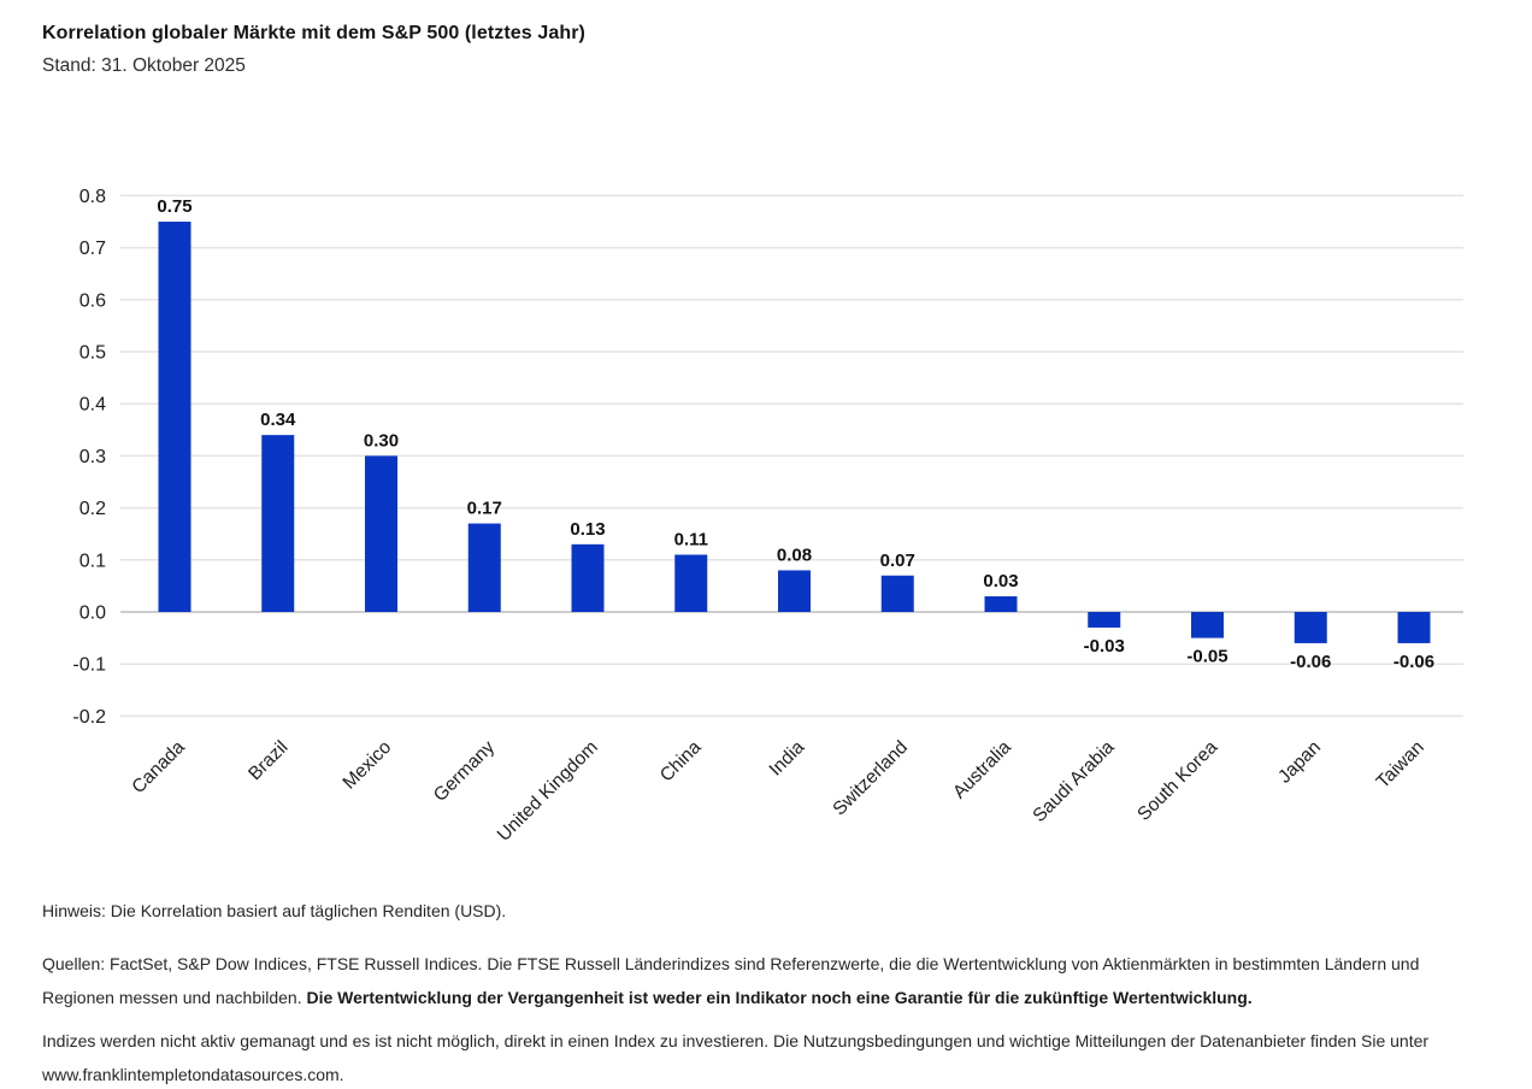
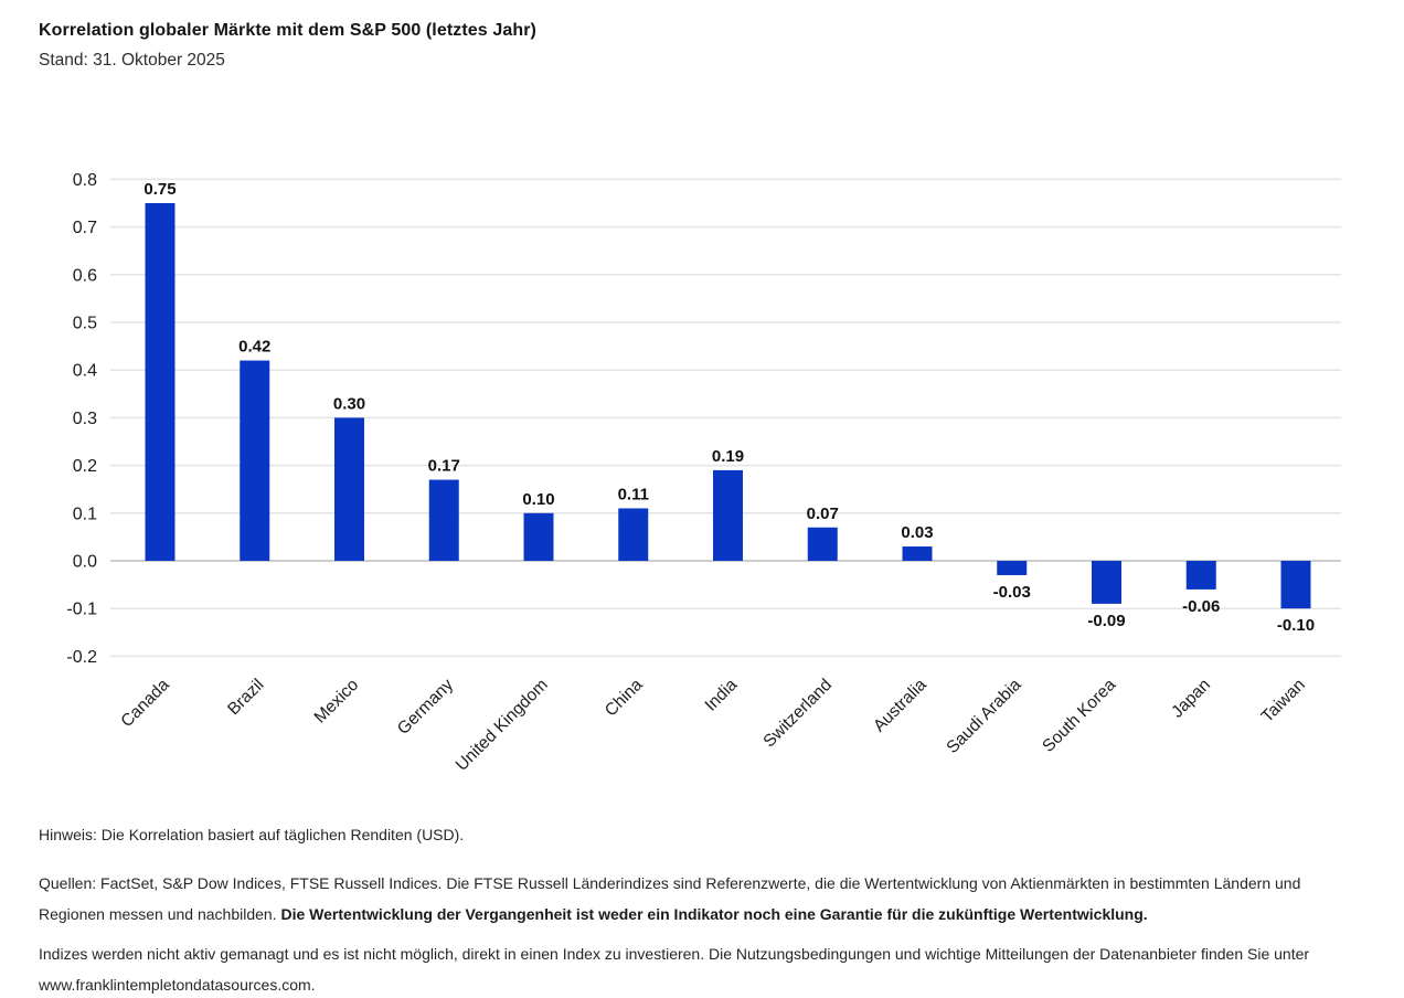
Brazil: 0.34 -> 0.42
United Kingdom: 0.13 -> 0.10
India: 0.08 -> 0.19
South Korea: -0.05 -> -0.09
Taiwan: -0.06 -> -0.10
